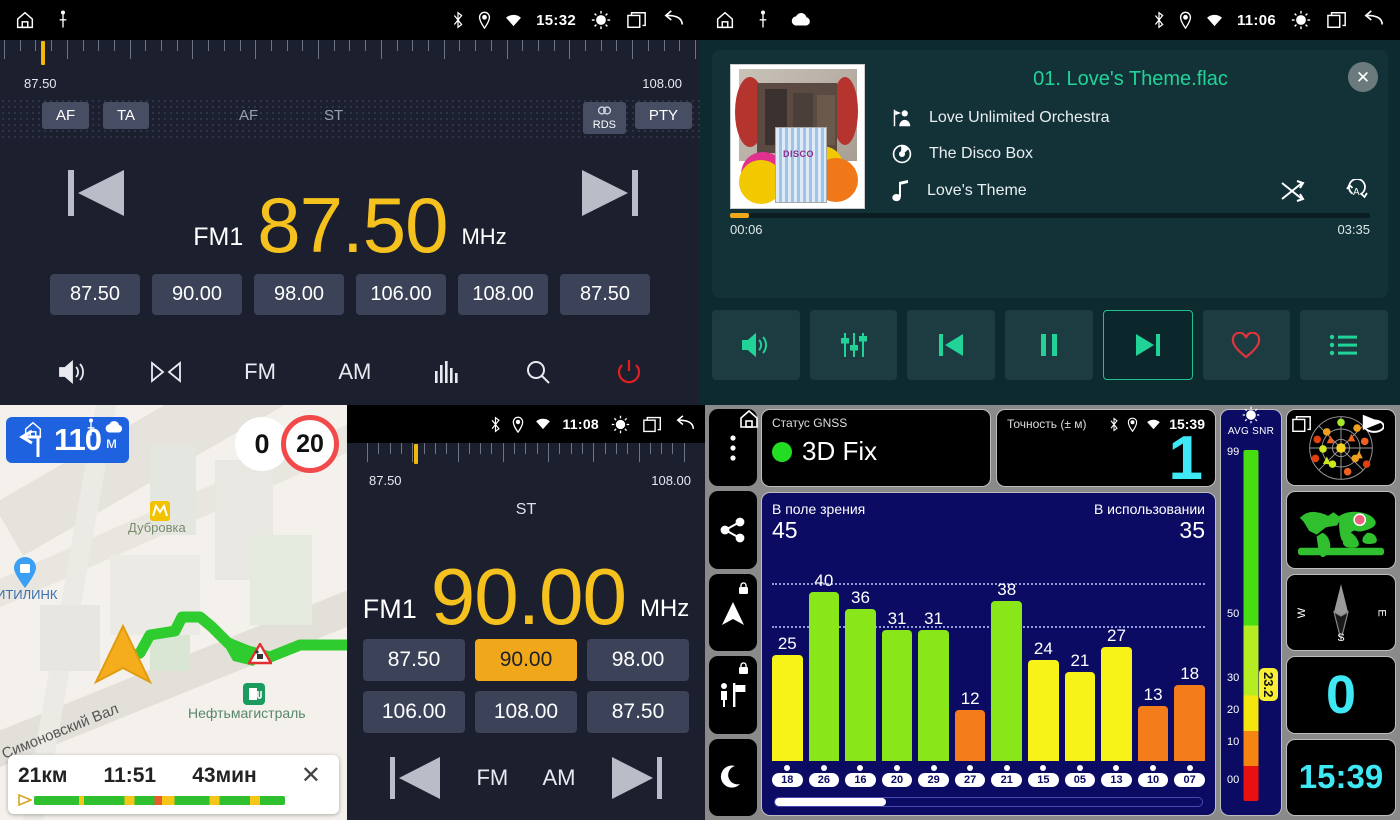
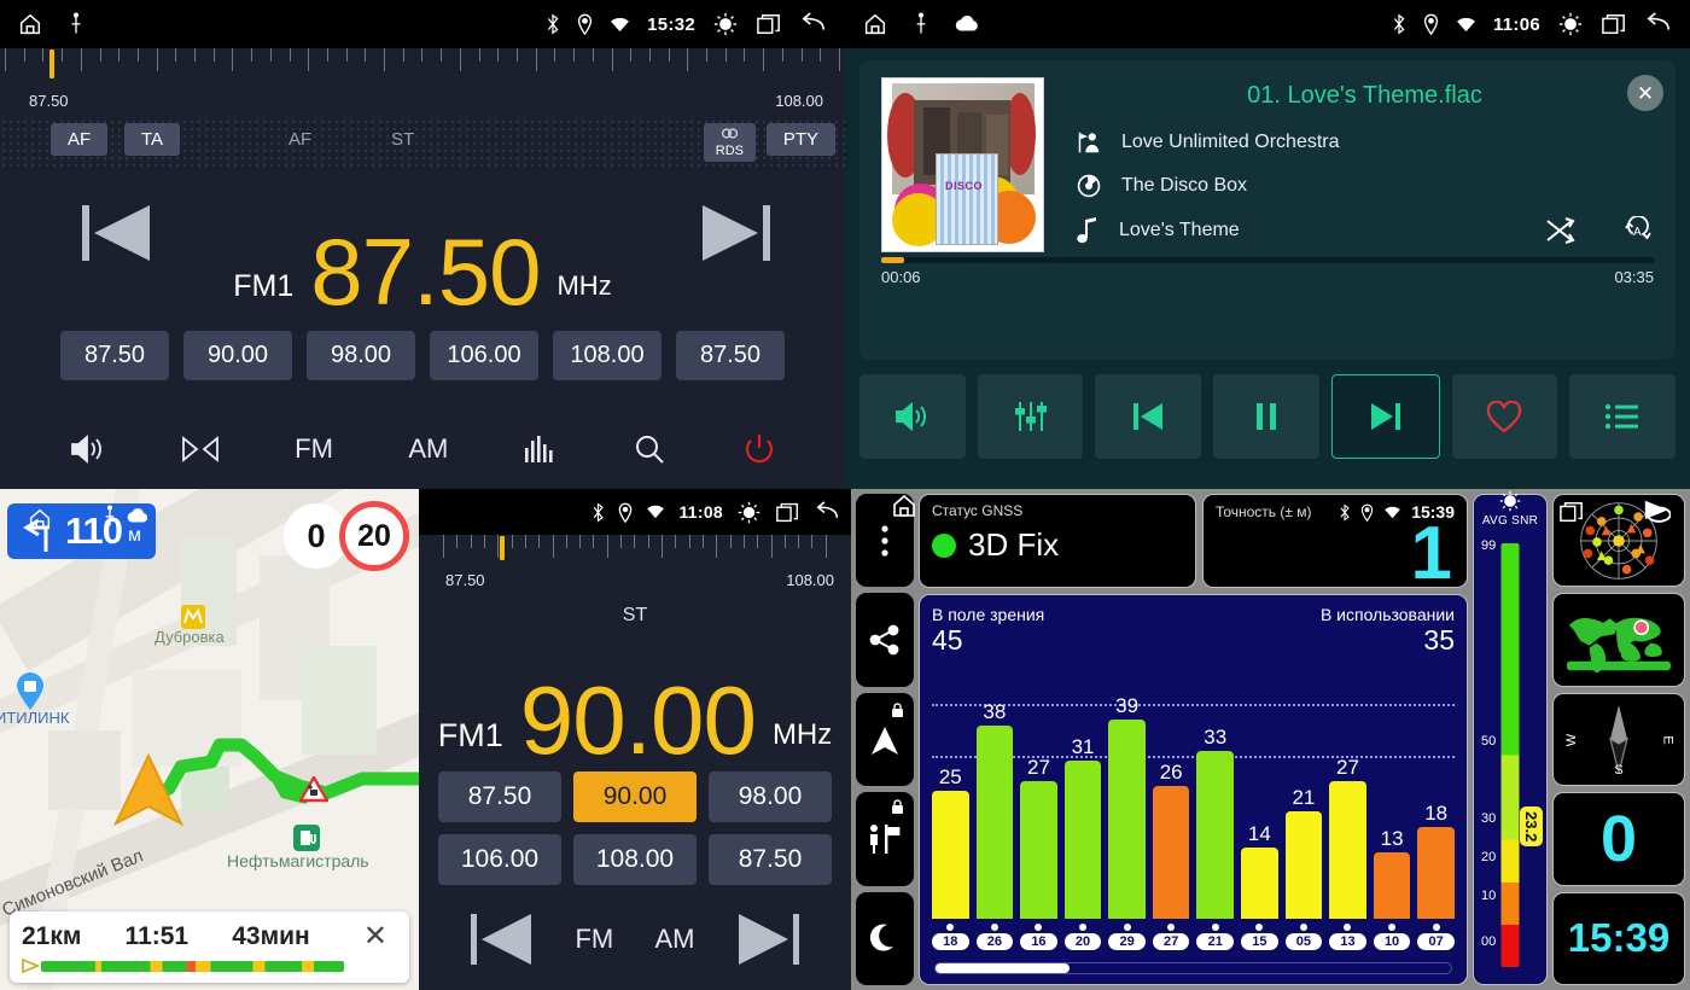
26: 40 -> 38
16: 36 -> 27
29: 31 -> 39
27: 12 -> 26
21: 38 -> 33
15: 24 -> 14
